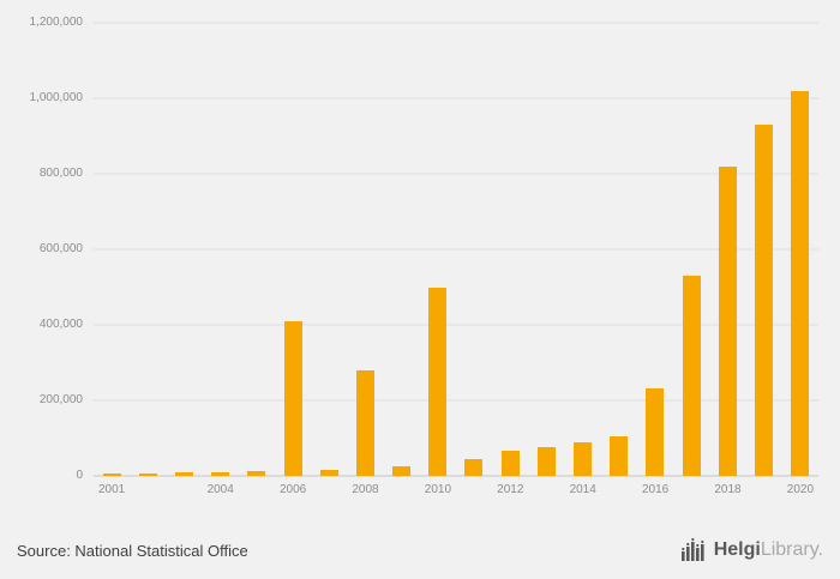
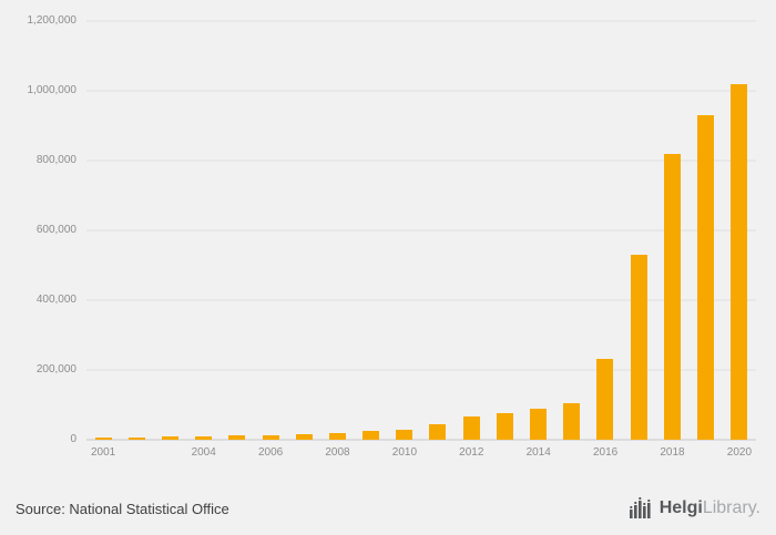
2006: 410000 -> 10000
2008: 280000 -> 20000
2010: 500000 -> 30000
